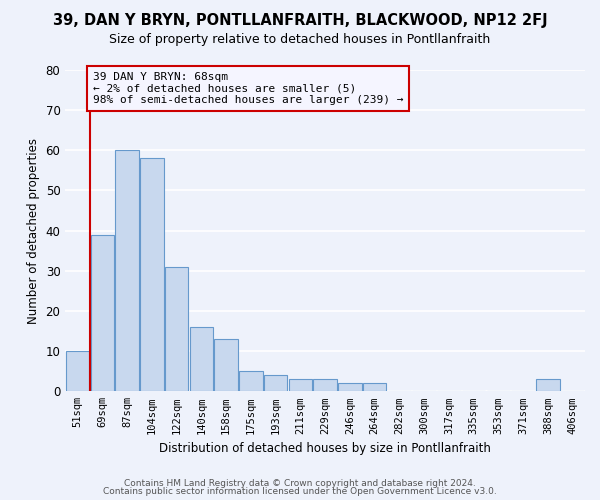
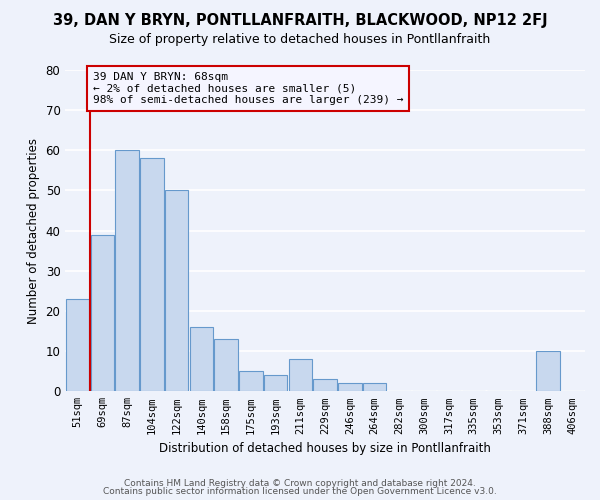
51sqm: 10 -> 23
122sqm: 31 -> 50
211sqm: 3 -> 8
388sqm: 3 -> 10
